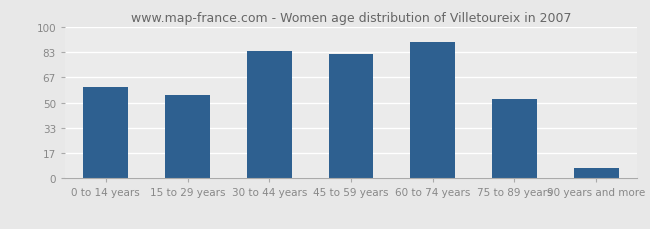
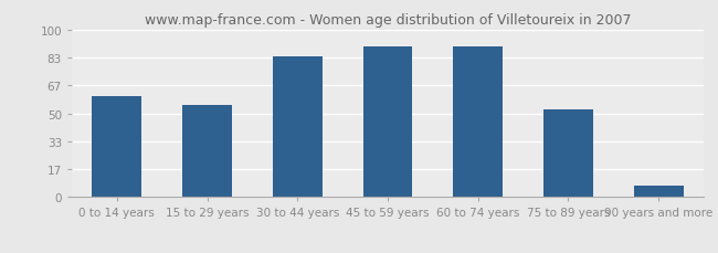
45 to 59 years: 82 -> 90
